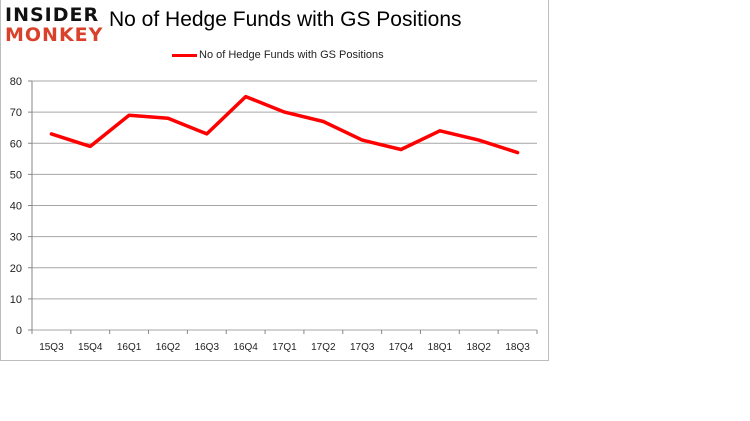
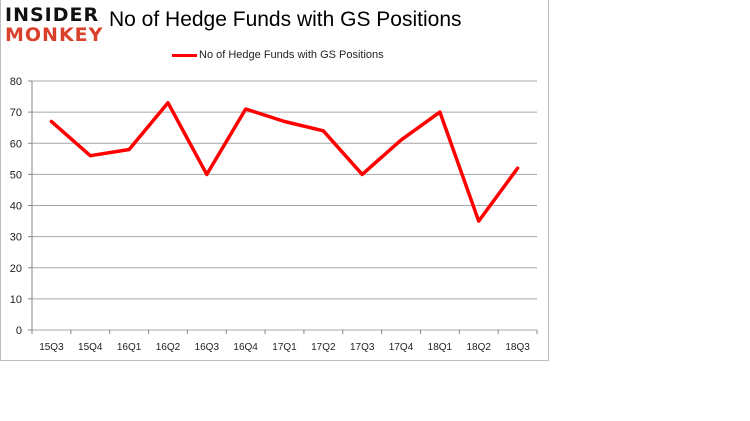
15Q3: 63 -> 67
15Q4: 59 -> 56
16Q1: 69 -> 58
16Q2: 68 -> 73
16Q3: 63 -> 50
16Q4: 75 -> 71
17Q1: 70 -> 67
17Q2: 67 -> 64
17Q3: 61 -> 50
17Q4: 58 -> 61
18Q1: 64 -> 70
18Q2: 61 -> 35
18Q3: 57 -> 52
